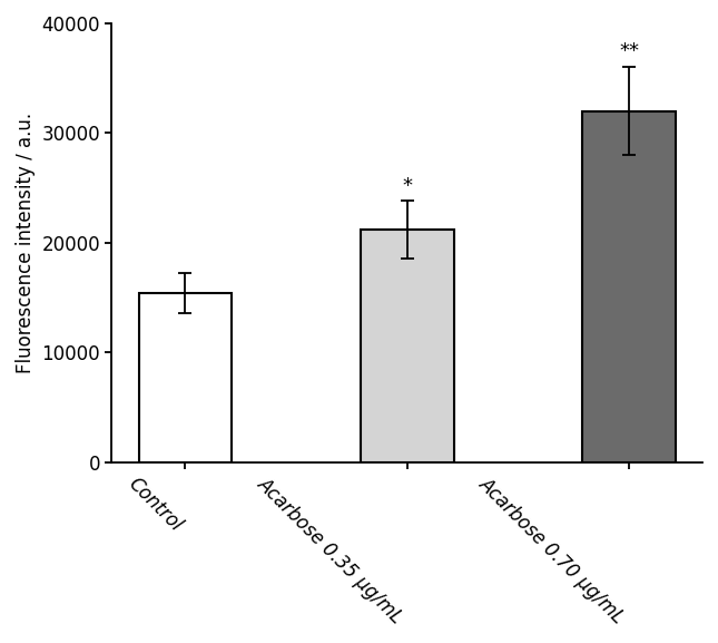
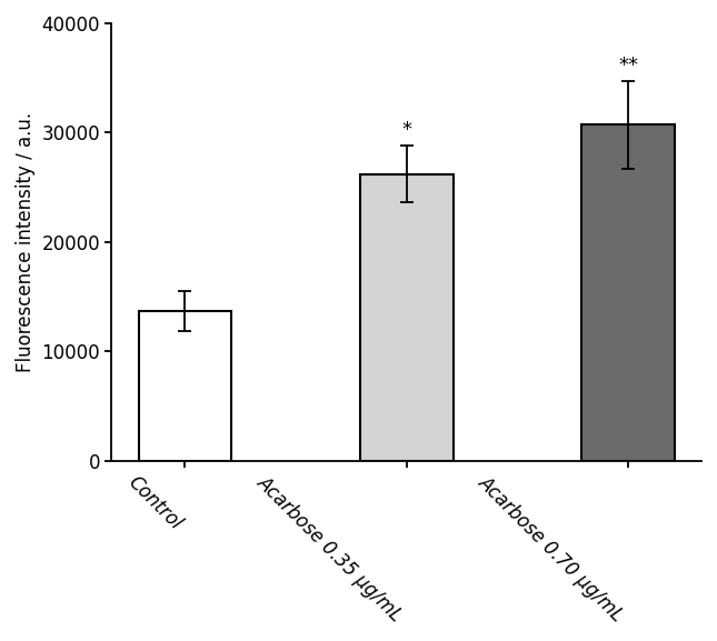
Control: 15400 -> 13700
Acarbose 0.35 μg/mL: 21200 -> 26200
Acarbose 0.70 μg/mL: 32000 -> 30700
